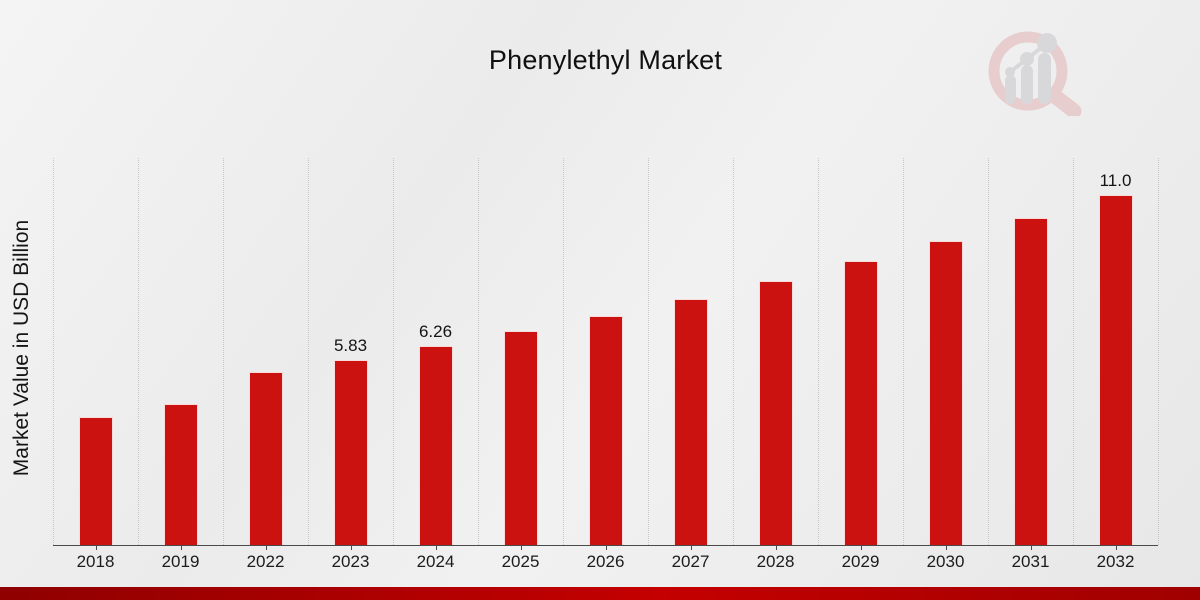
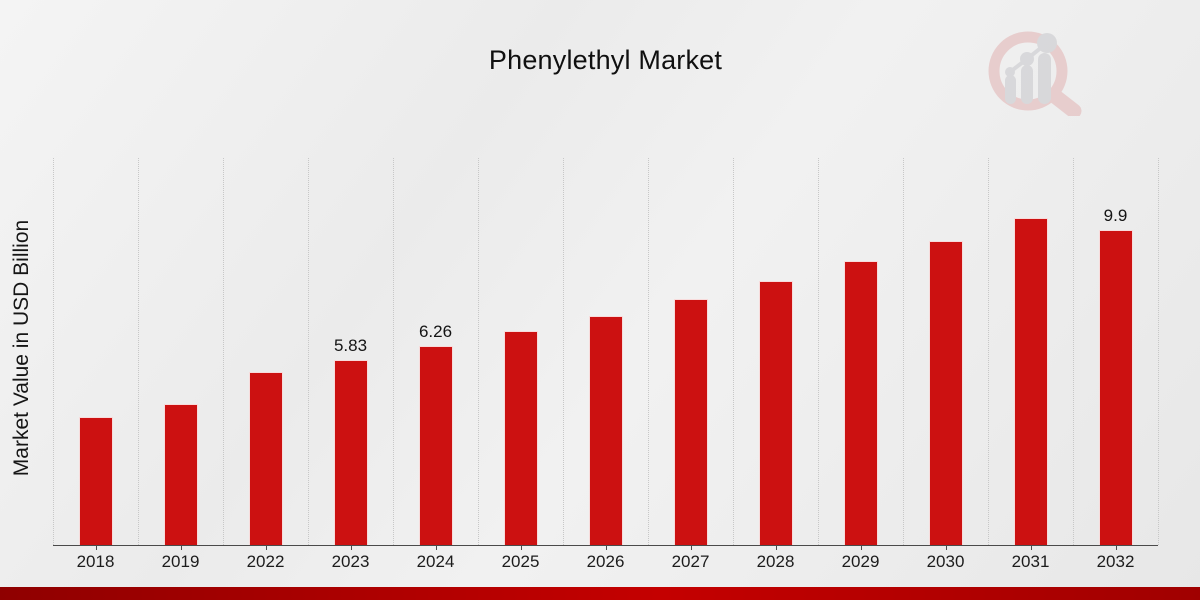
2032: 11.0 -> 9.9
